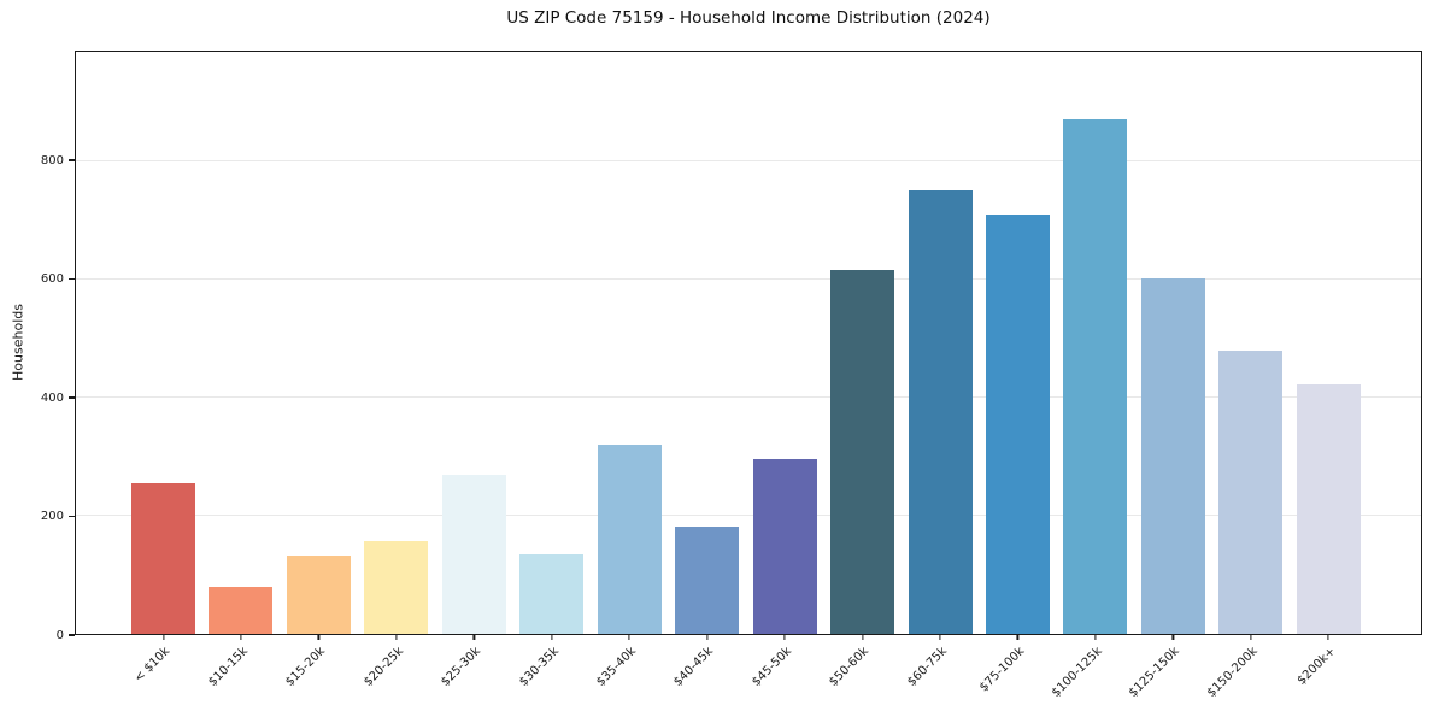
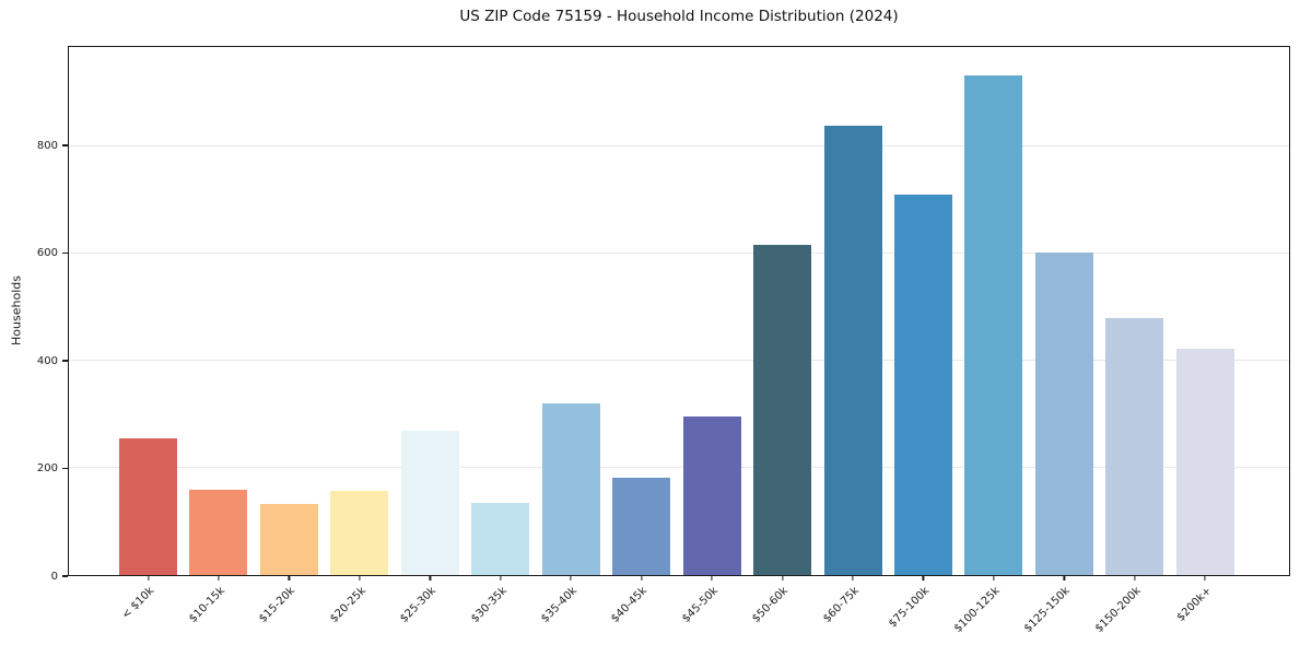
$10-15k: 80 -> 160
$60-75k: 750 -> 840
$100-125k: 870 -> 930
